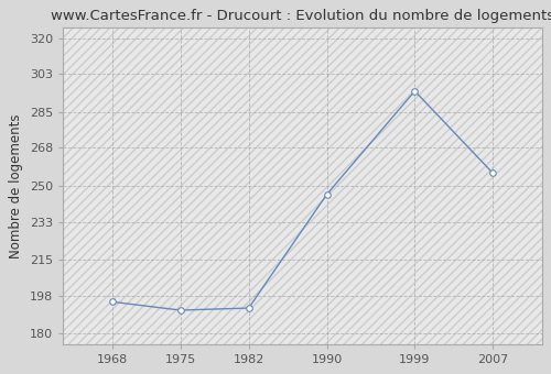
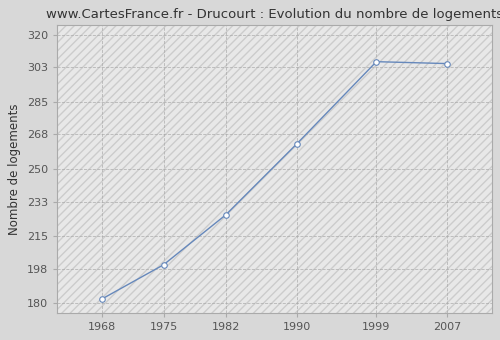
1968: 195 -> 182
1975: 191 -> 200
1982: 192 -> 226
1990: 246 -> 263
1999: 295 -> 306
2007: 256 -> 305
